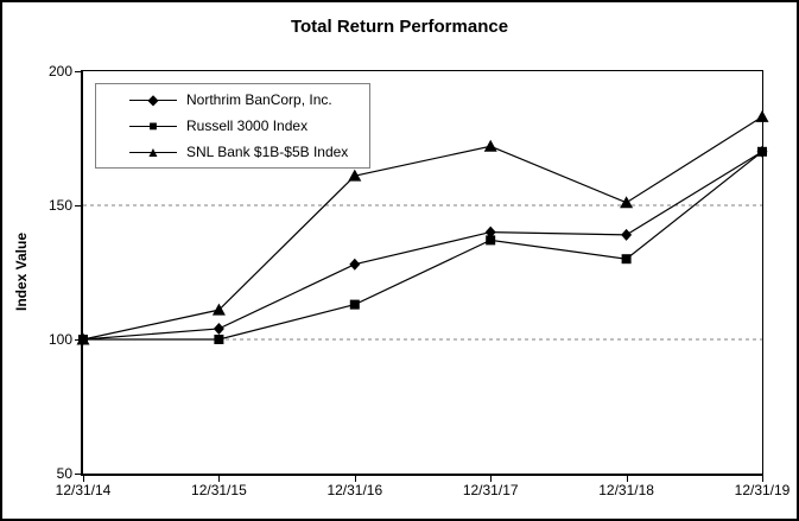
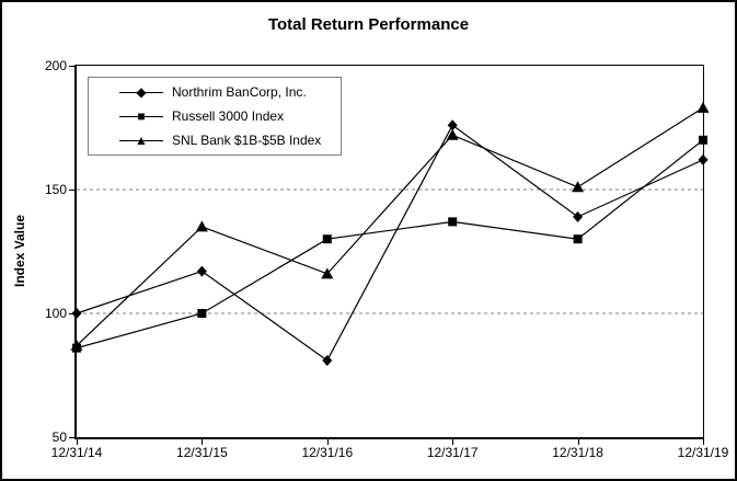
Russell 3000 Index/12/31/14: 100 -> 86
SNL Bank $1B-$5B Index/12/31/14: 100 -> 87
Northrim BanCorp, Inc./12/31/15: 104 -> 117
SNL Bank $1B-$5B Index/12/31/15: 111 -> 135
Northrim BanCorp, Inc./12/31/16: 128 -> 81
Russell 3000 Index/12/31/16: 113 -> 130
SNL Bank $1B-$5B Index/12/31/16: 161 -> 116
Northrim BanCorp, Inc./12/31/17: 140 -> 176
Northrim BanCorp, Inc./12/31/19: 170 -> 162
